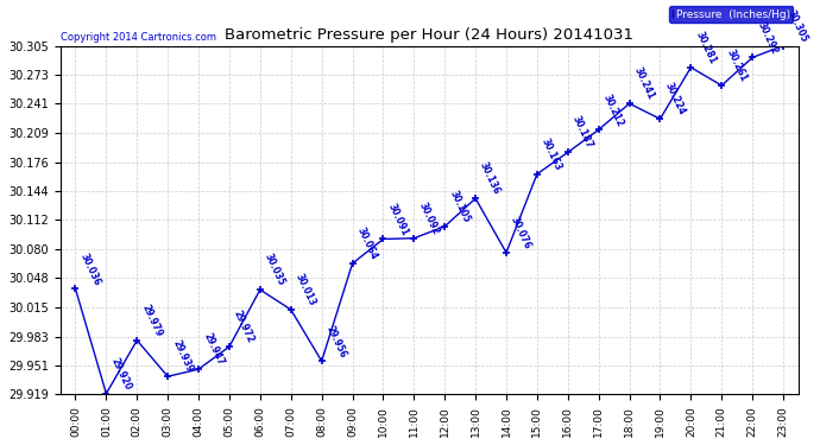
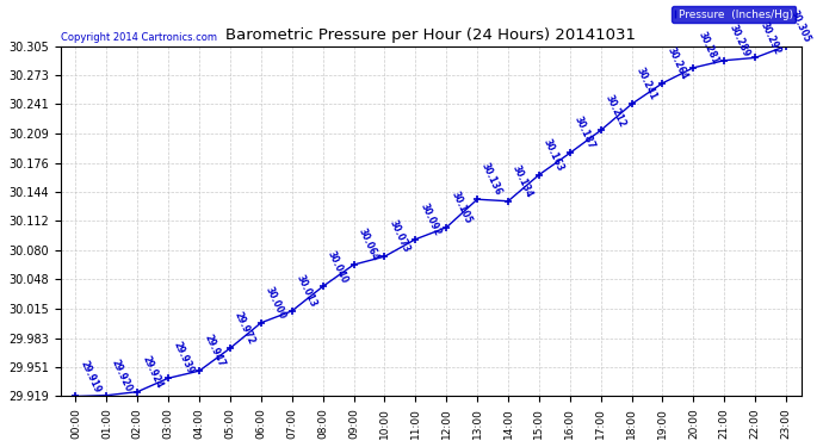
00:00: 30.036 -> 29.919
02:00: 29.979 -> 29.924
06:00: 30.035 -> 30.000
08:00: 29.956 -> 30.040
10:00: 30.091 -> 30.073
14:00: 30.076 -> 30.134
19:00: 30.224 -> 30.264
21:00: 30.261 -> 30.289
